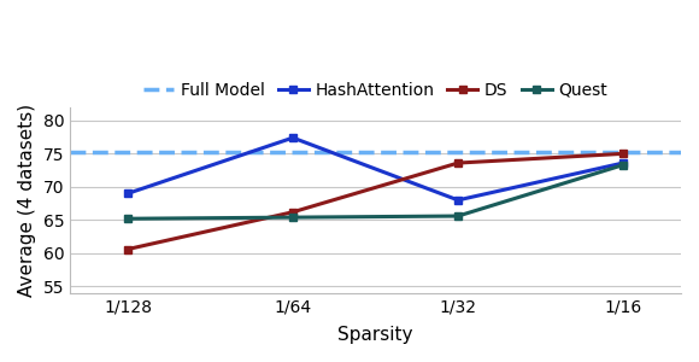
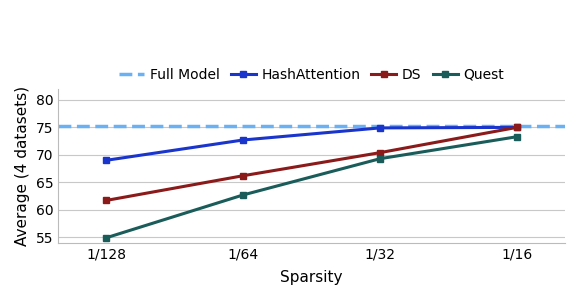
DS/1/128: 60.6 -> 61.7
Quest/1/128: 65.2 -> 54.9
HashAttention/1/64: 77.4 -> 72.7
Quest/1/64: 65.4 -> 62.7
HashAttention/1/32: 68.0 -> 74.9
DS/1/32: 73.6 -> 70.4
Quest/1/32: 65.6 -> 69.3
HashAttention/1/16: 73.6 -> 75.0
